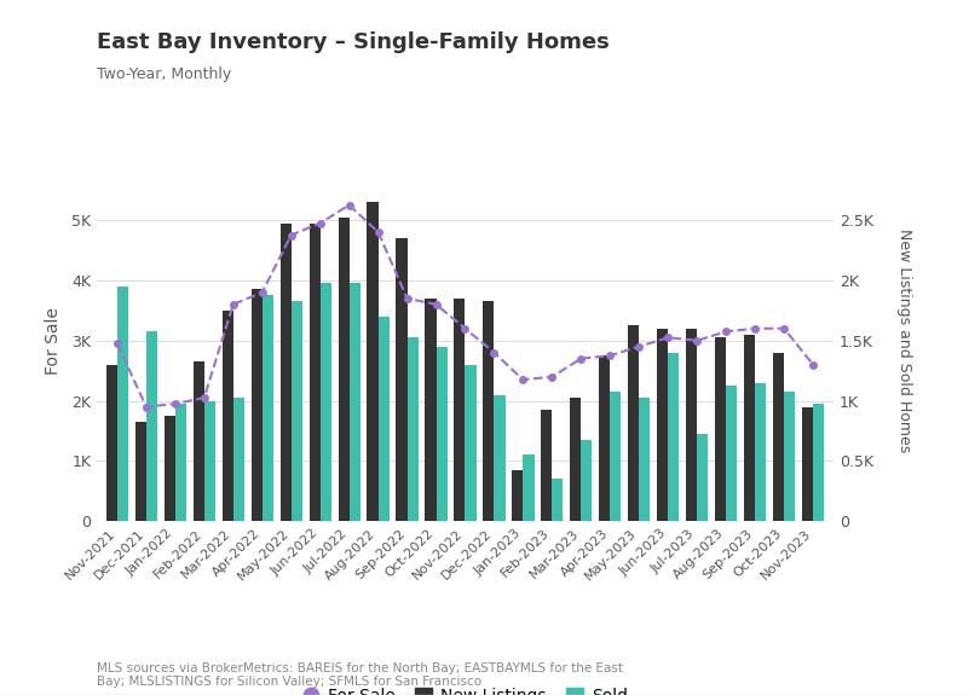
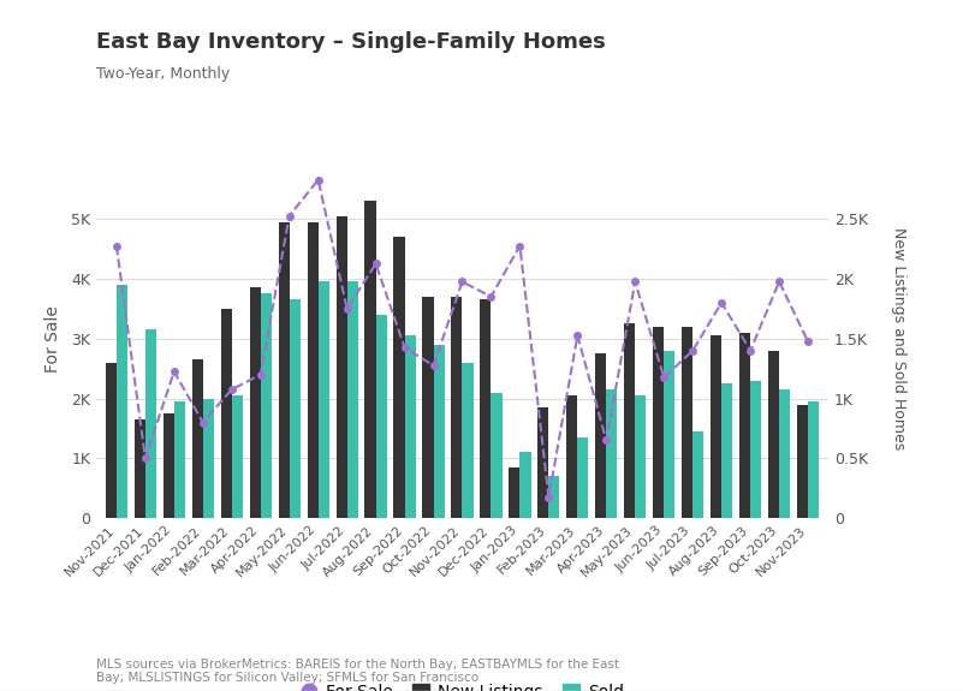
For Sale/Nov-2021: 2.95K -> 4.55K
For Sale/Dec-2021: 1.90K -> 1.00K
For Sale/Jan-2022: 1.95K -> 2.45K
For Sale/Feb-2022: 2.05K -> 1.60K
For Sale/Mar-2022: 3.60K -> 2.15K
For Sale/Apr-2022: 3.80K -> 2.40K
For Sale/May-2022: 4.75K -> 5.05K
For Sale/Jun-2022: 4.95K -> 5.65K
For Sale/Jul-2022: 5.25K -> 3.50K
For Sale/Aug-2022: 4.80K -> 4.25K
For Sale/Sep-2022: 3.70K -> 2.85K
For Sale/Oct-2022: 3.60K -> 2.55K
For Sale/Nov-2022: 3.20K -> 3.95K
For Sale/Dec-2022: 2.80K -> 3.70K
For Sale/Jan-2023: 2.35K -> 4.55K
For Sale/Feb-2023: 2.40K -> 0.35K
For Sale/Mar-2023: 2.70K -> 3.05K
For Sale/Apr-2023: 2.75K -> 1.30K
For Sale/May-2023: 2.90K -> 3.95K
For Sale/Jun-2023: 3.05K -> 2.35K
For Sale/Jul-2023: 3.00K -> 2.80K
For Sale/Aug-2023: 3.15K -> 3.60K
For Sale/Sep-2023: 3.20K -> 2.80K
For Sale/Oct-2023: 3.20K -> 3.95K
For Sale/Nov-2023: 2.60K -> 2.95K
